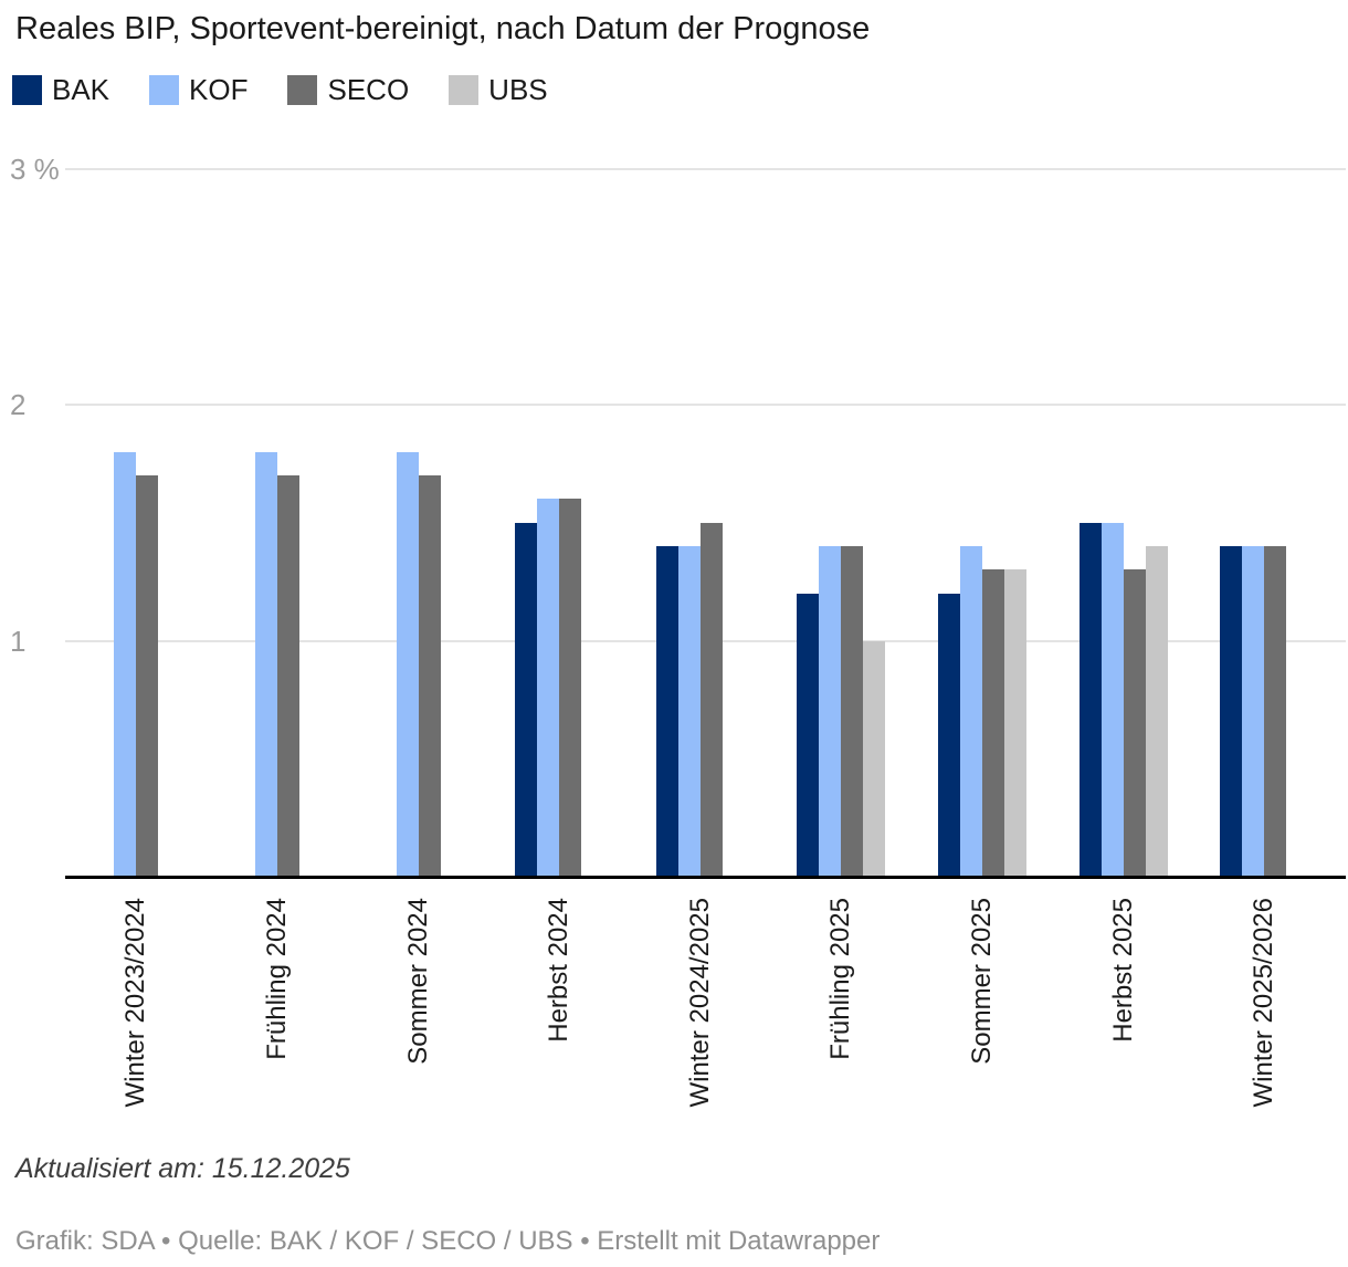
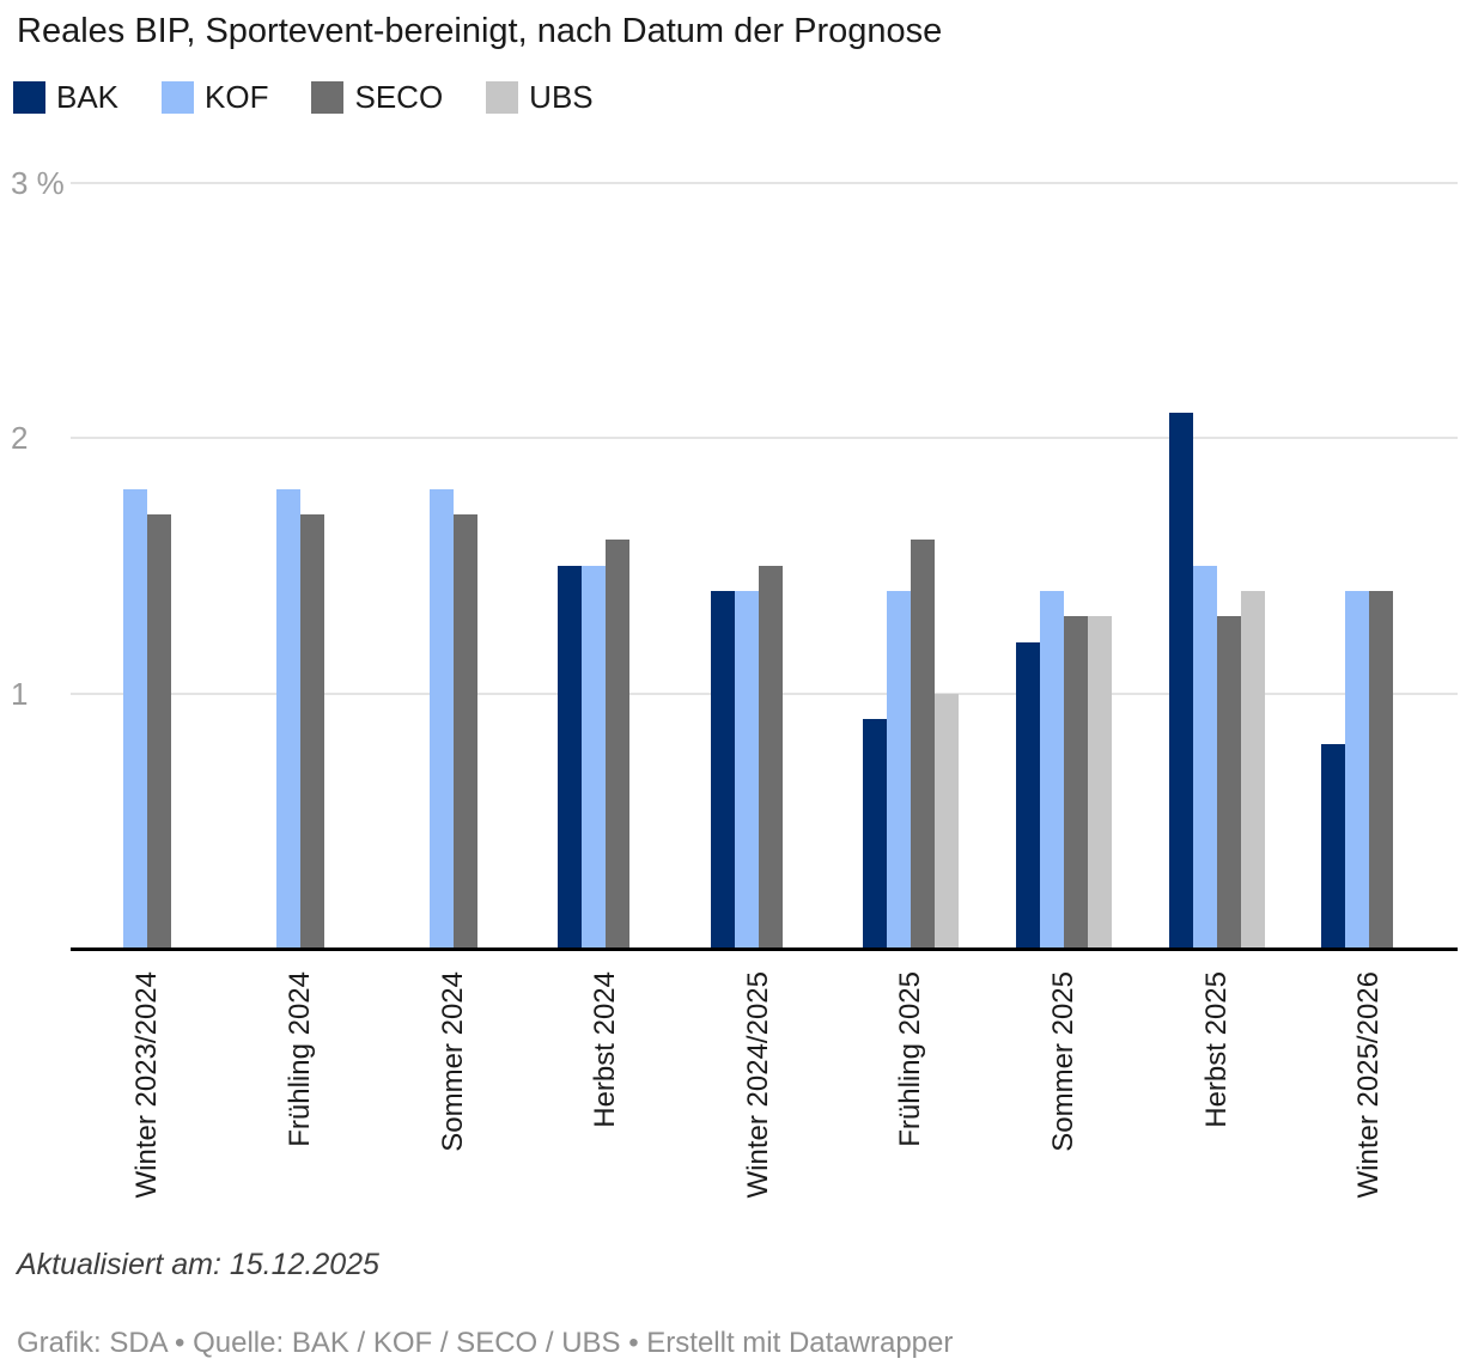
KOF/Herbst 2024: 1.6% -> 1.5%
BAK/Frühling 2025: 1.2% -> 0.9%
SECO/Frühling 2025: 1.4% -> 1.6%
BAK/Herbst 2025: 1.5% -> 2.1%
BAK/Winter 2025/2026: 1.4% -> 0.8%
